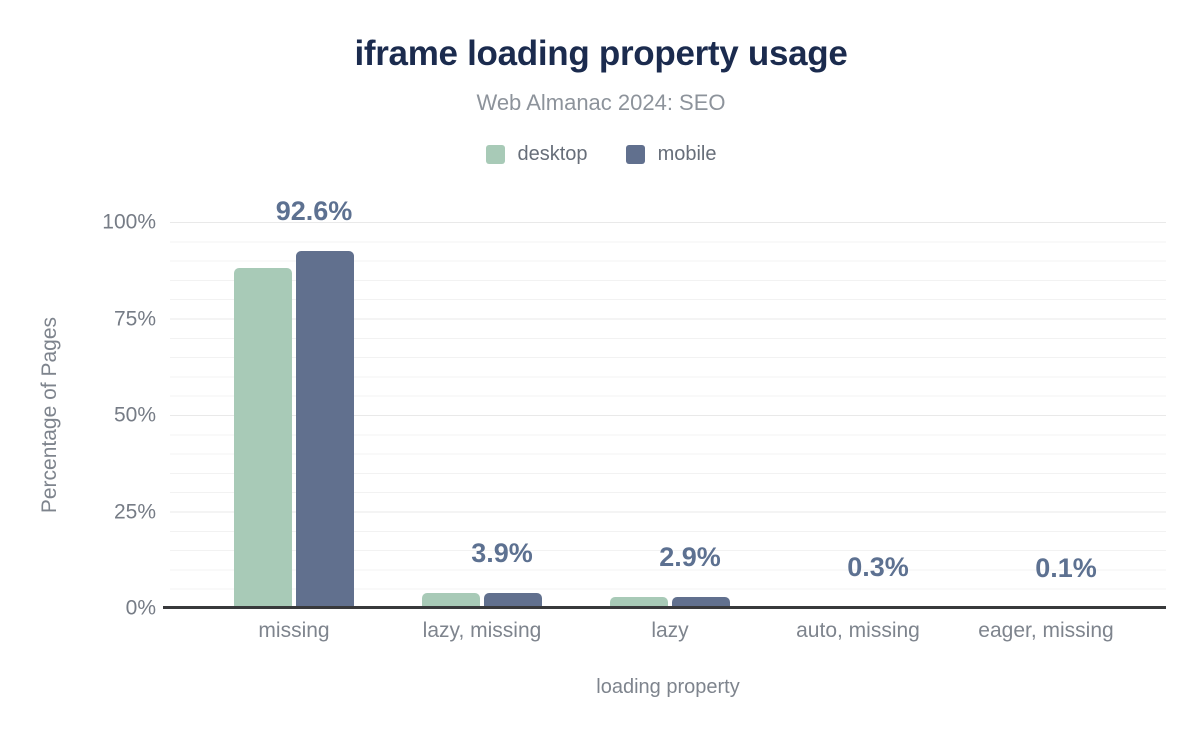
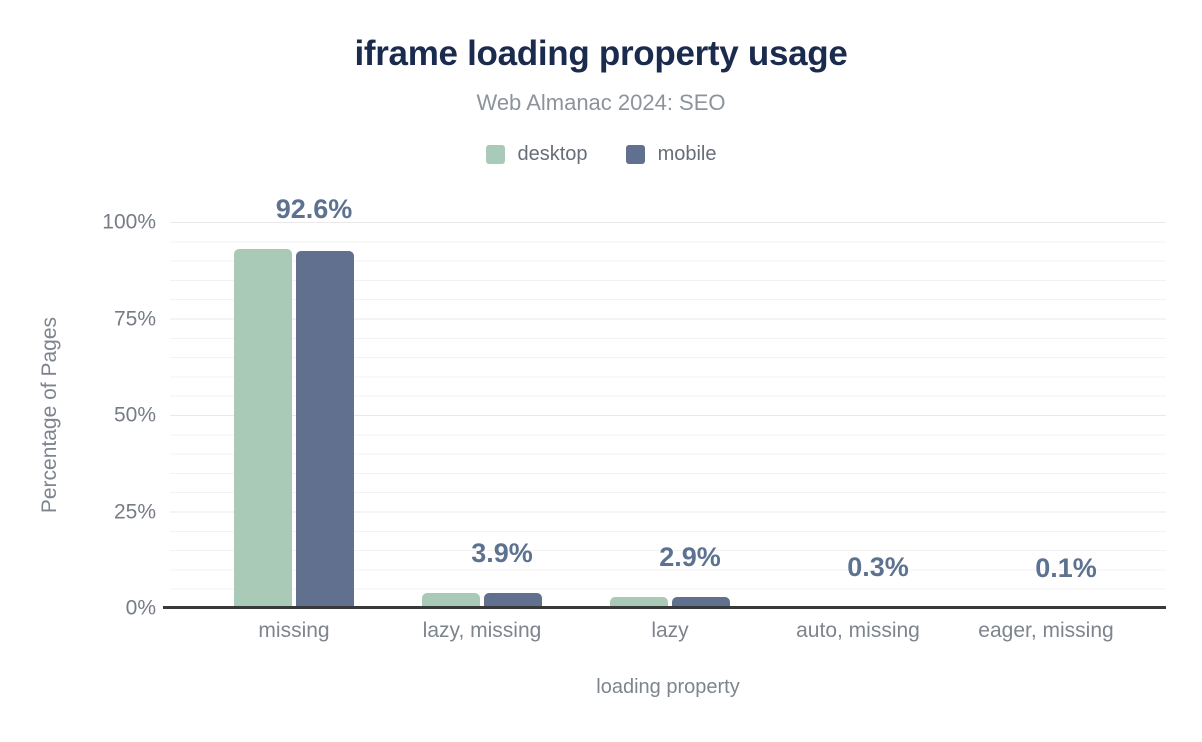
desktop/missing: 88% -> 93%
